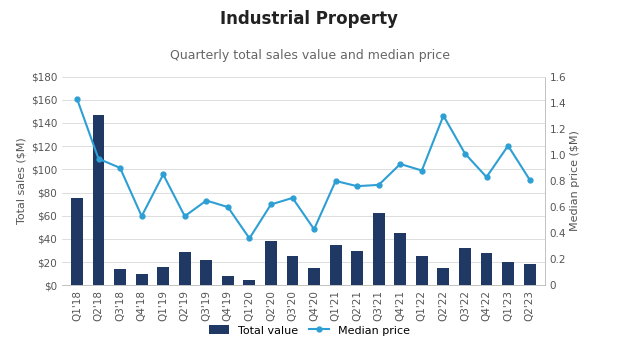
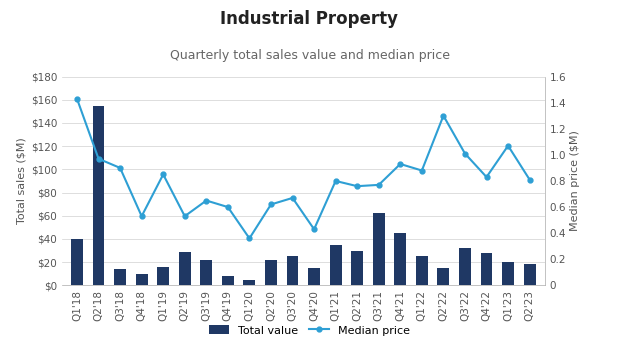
Total value/Q1'18: $75 -> $40
Total value/Q2'18: $147 -> $155
Total value/Q2'20: $38 -> $22
